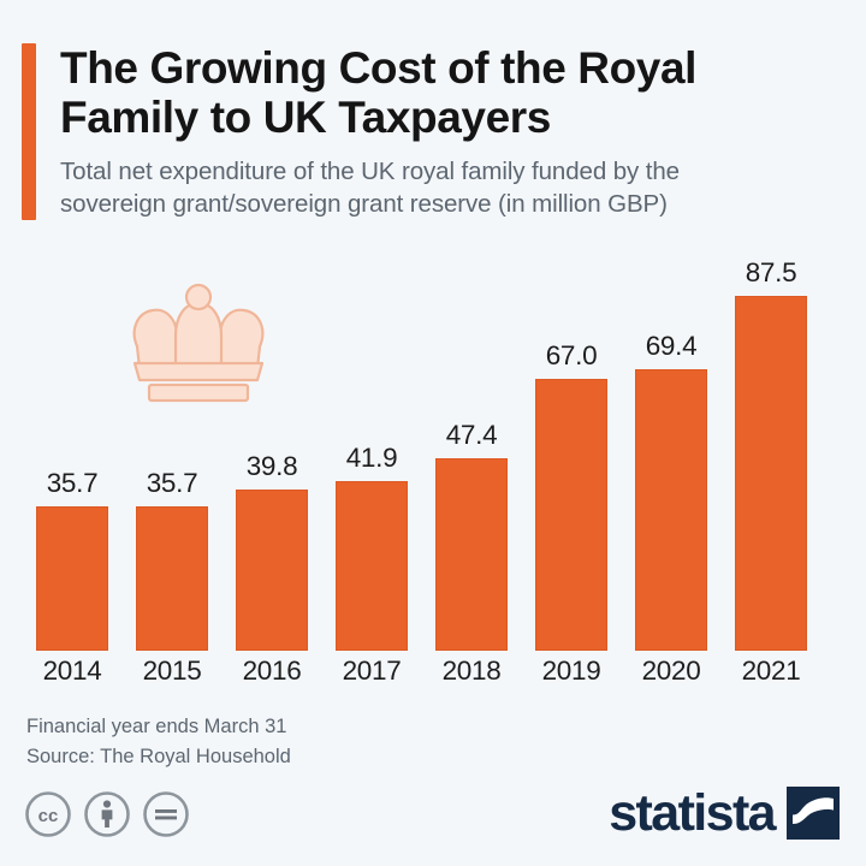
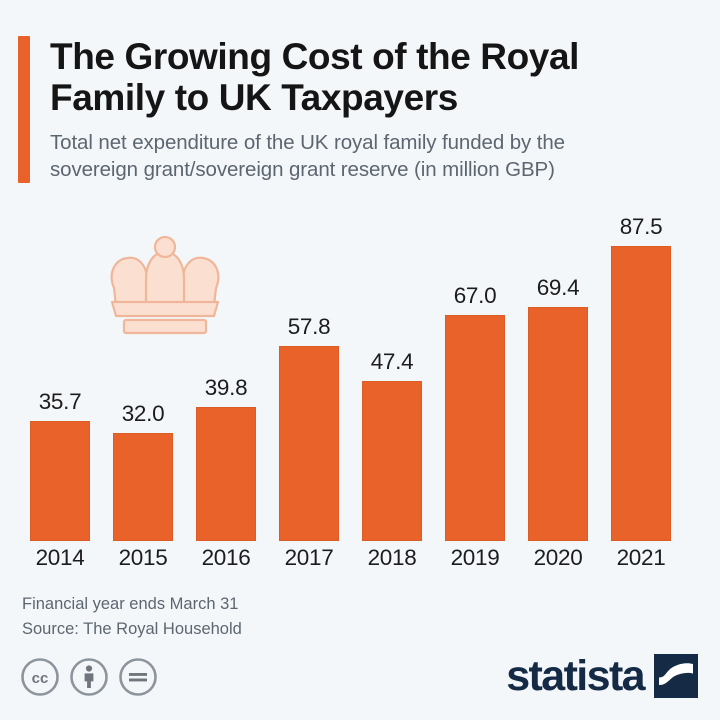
2015: 35.7 -> 32.0
2017: 41.9 -> 57.8
